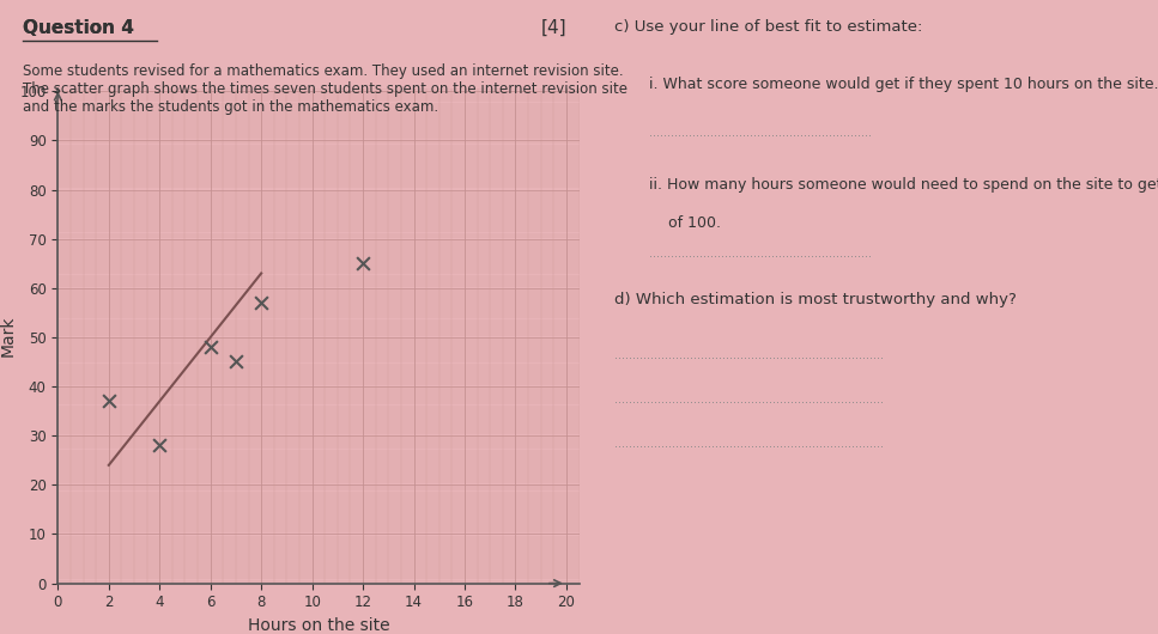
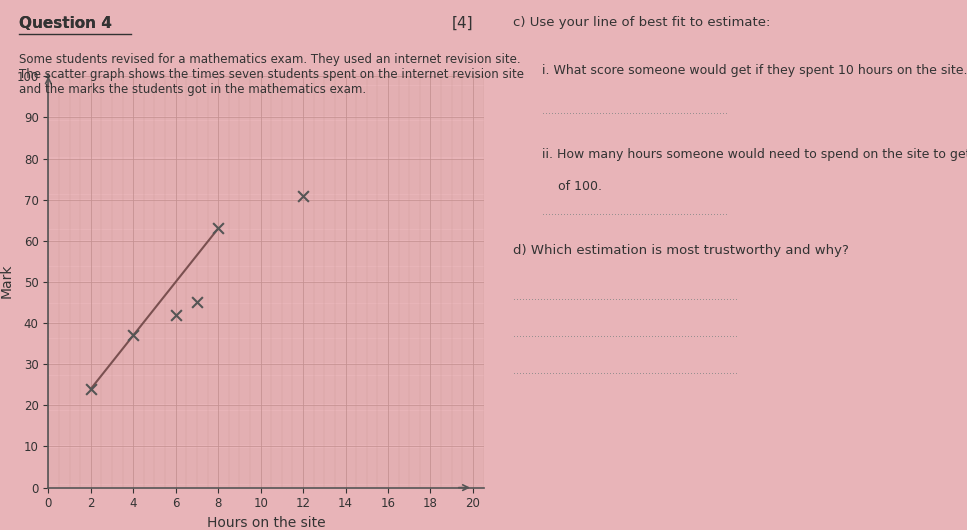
2: 37 -> 24
4: 28 -> 37
6: 48 -> 42
8: 57 -> 63
12: 65 -> 71
